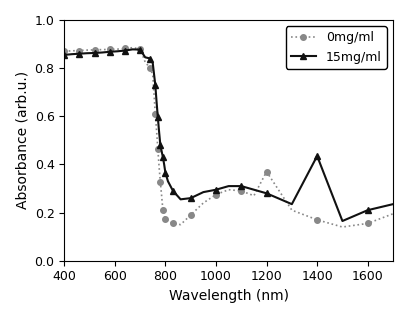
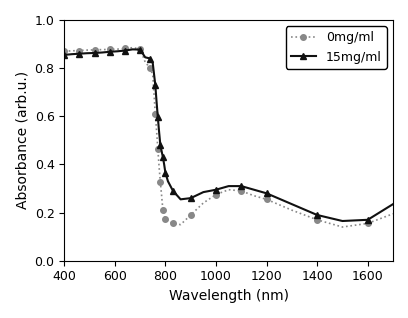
0mg/ml/1200: 0.370 -> 0.255
15mg/ml/1400: 0.435 -> 0.190
15mg/ml/1600: 0.210 -> 0.170
